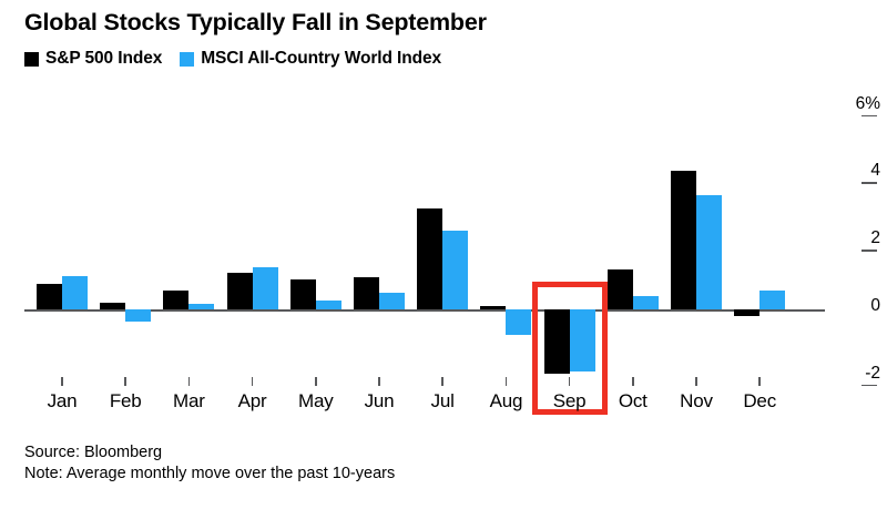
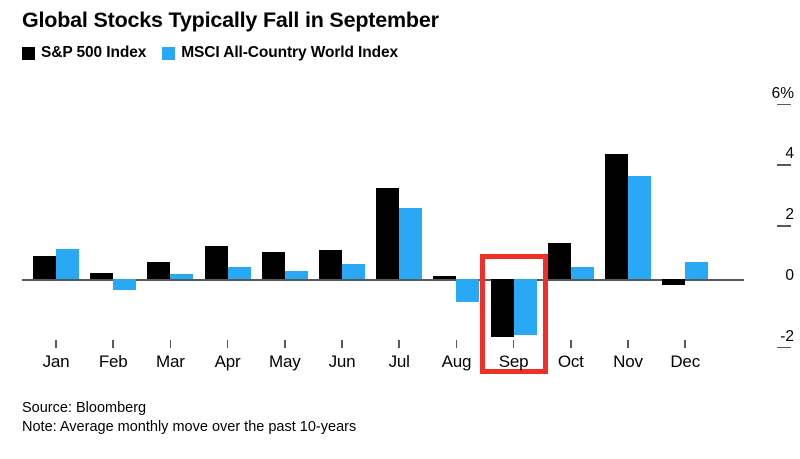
MSCI All-Country World Index/Apr: 1.2% -> 0.4%
